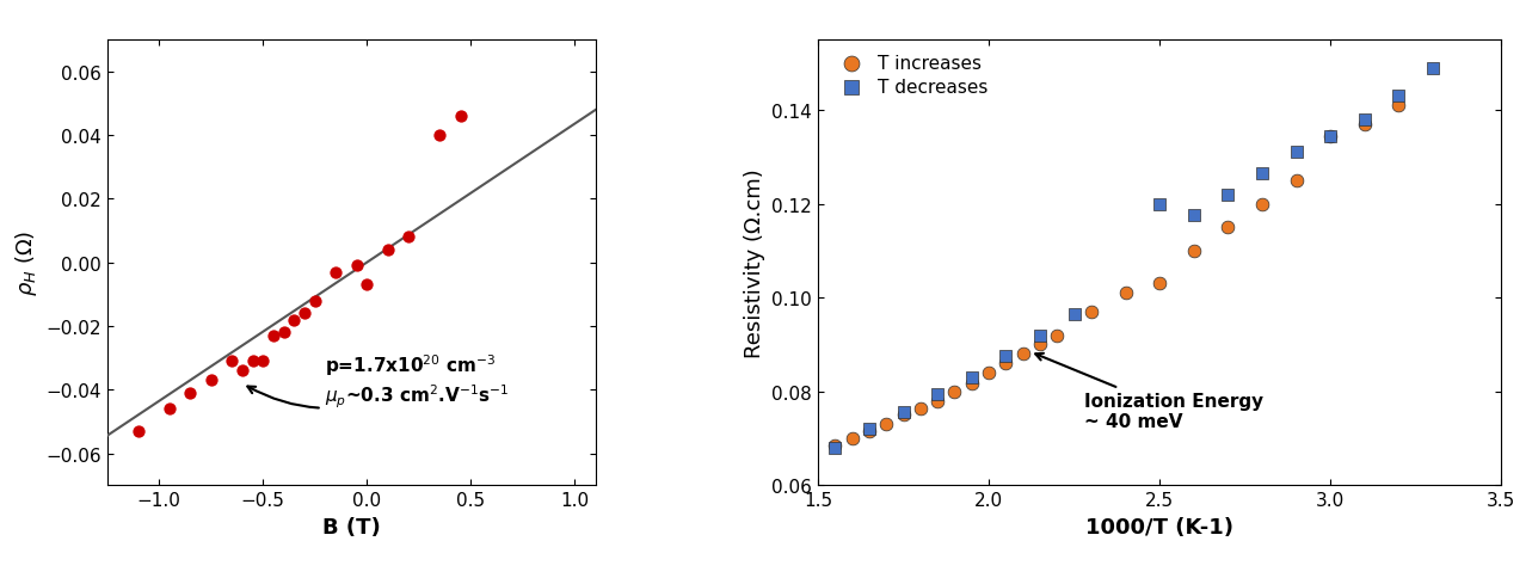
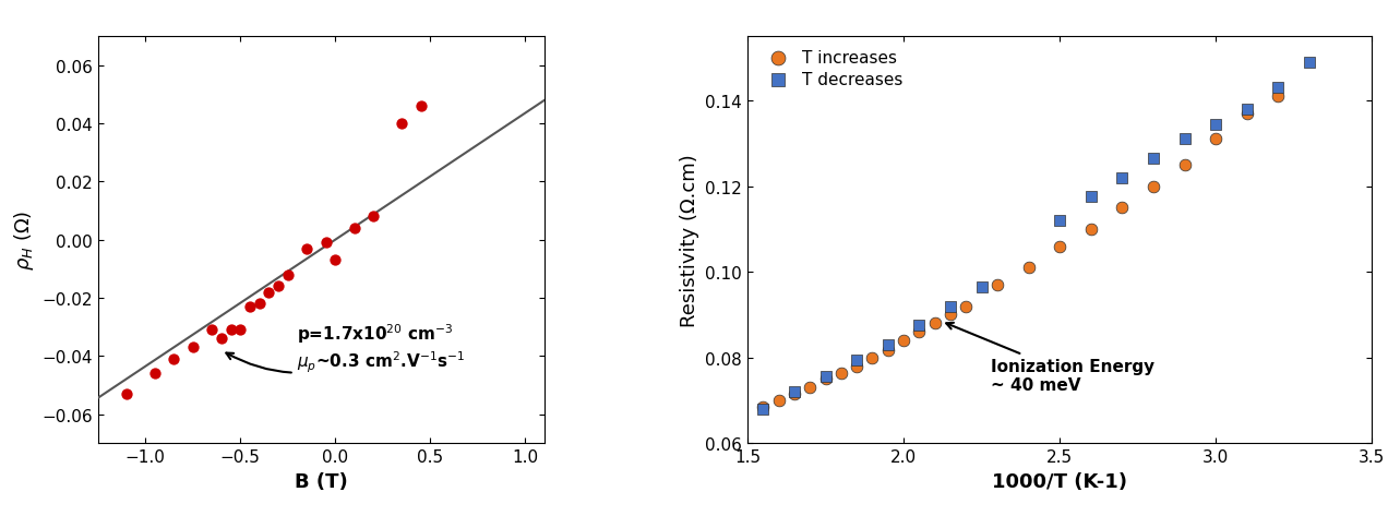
T increases/2.5: 0.1030 -> 0.1060
T decreases/2.5: 0.1200 -> 0.1120
T increases/3.0: 0.1345 -> 0.1310
